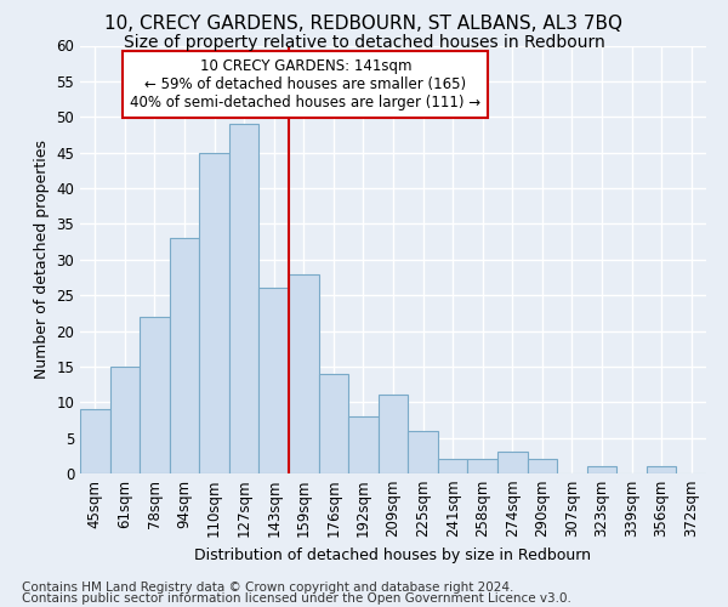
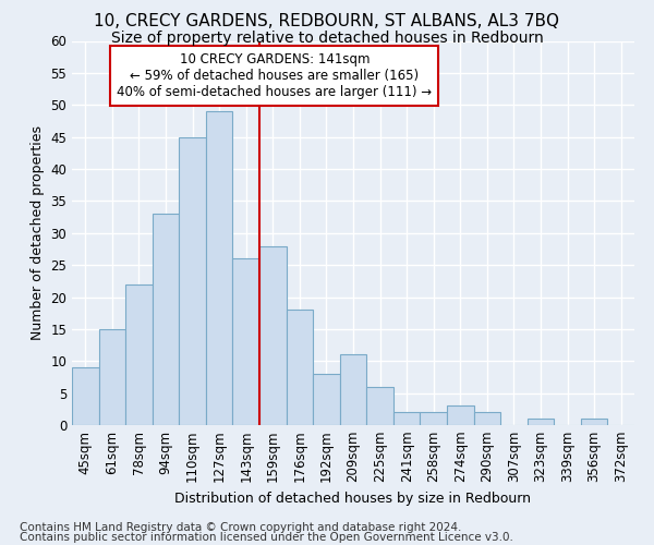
176sqm: 14 -> 18
